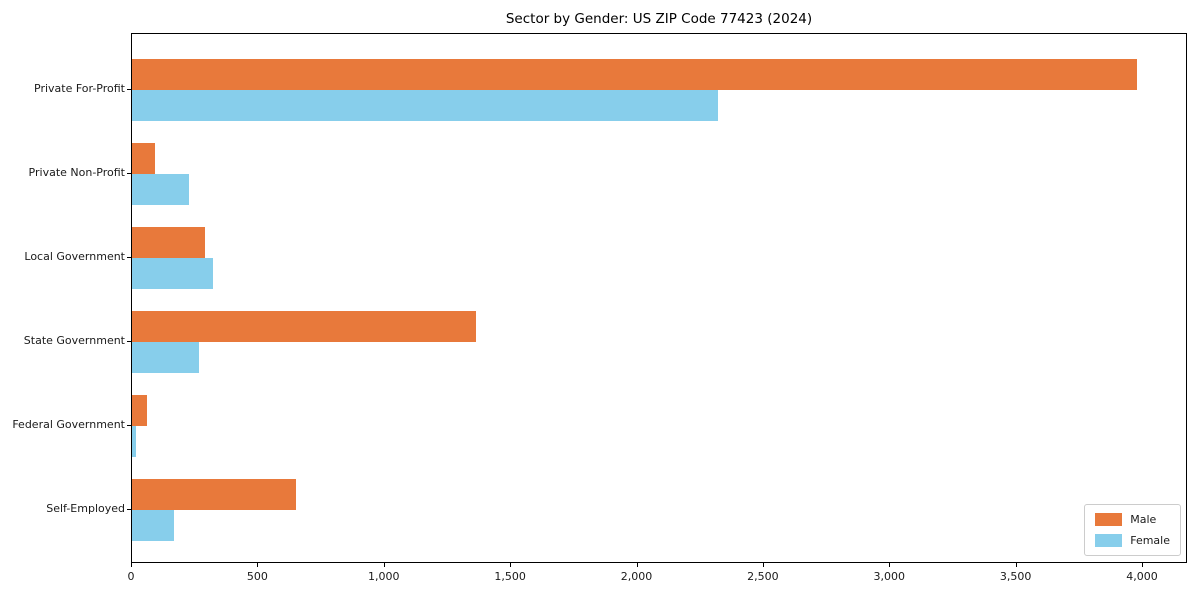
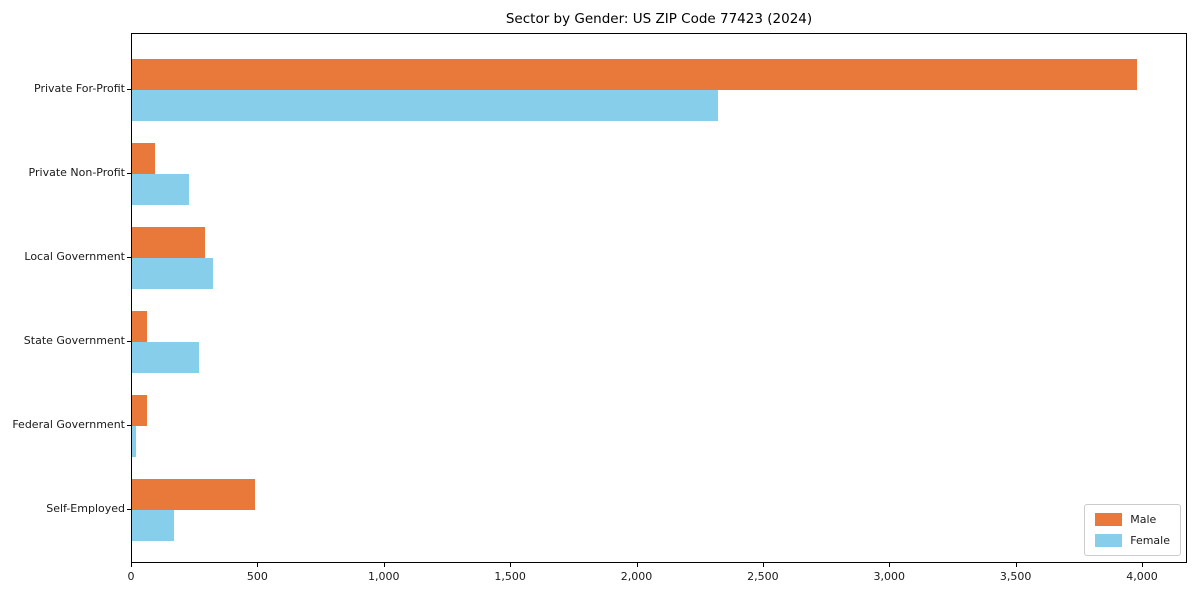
Male/State Government: 1360 -> 60
Male/Self-Employed: 650 -> 480
